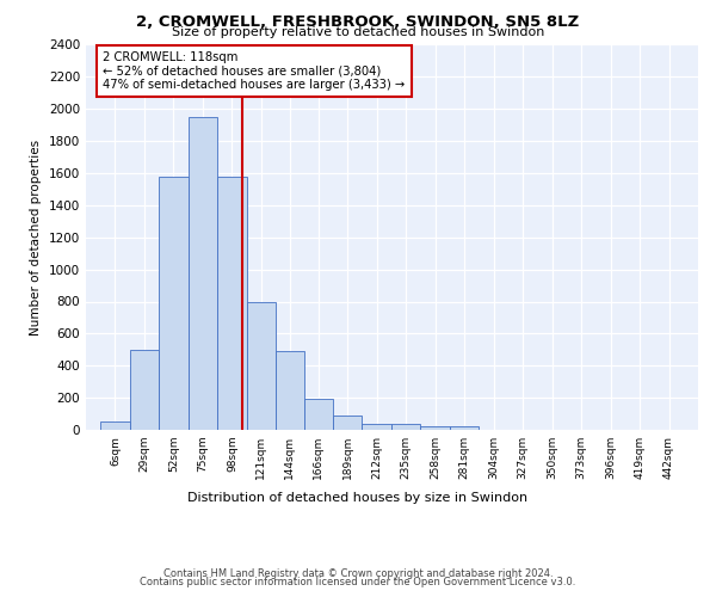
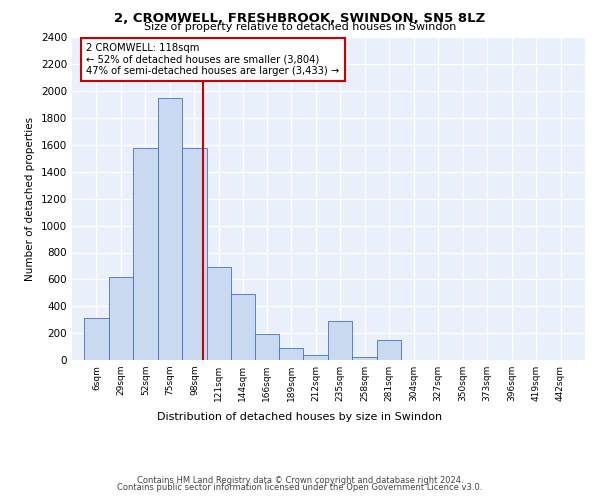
6sqm: 50 -> 310
29sqm: 500 -> 620
121sqm: 800 -> 690
235sqm: 40 -> 290
281sqm: 20 -> 150
